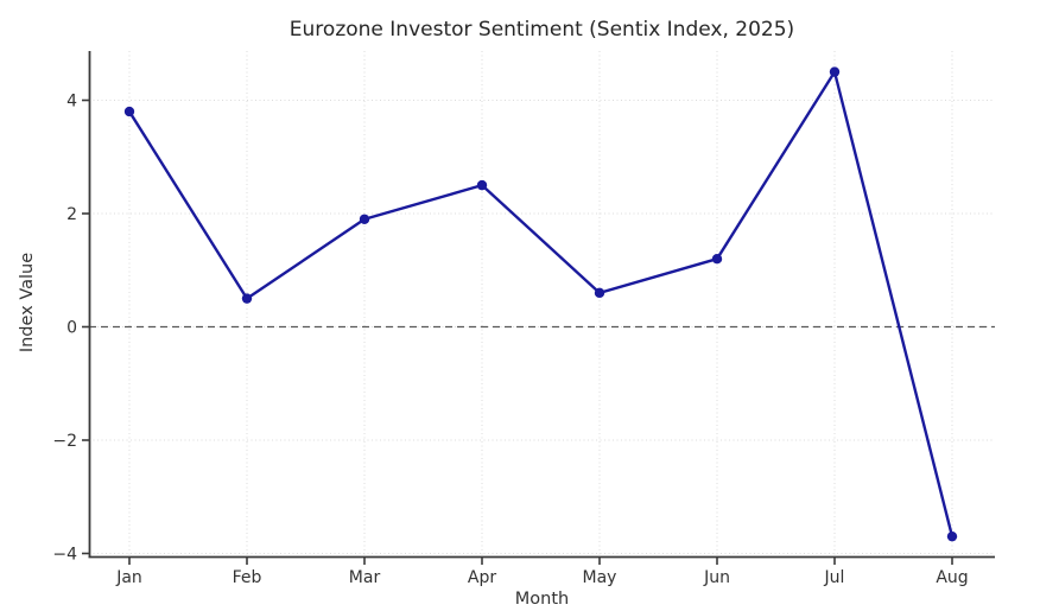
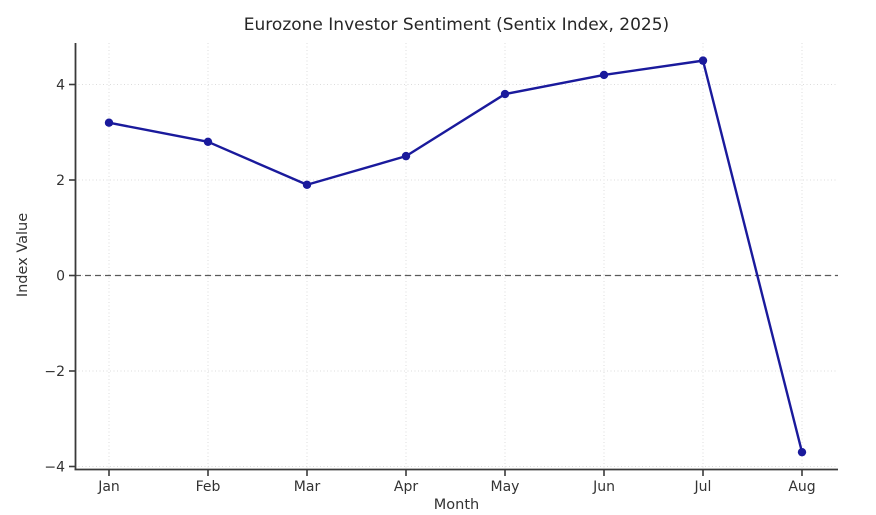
Jan: 3.8 -> 3.2
Feb: 0.5 -> 2.8
May: 0.6 -> 3.8
Jun: 1.2 -> 4.2
